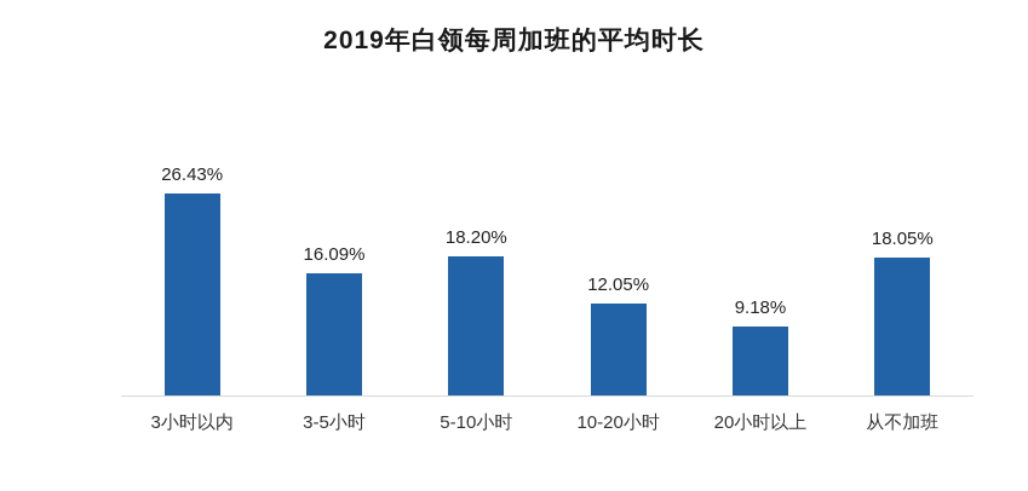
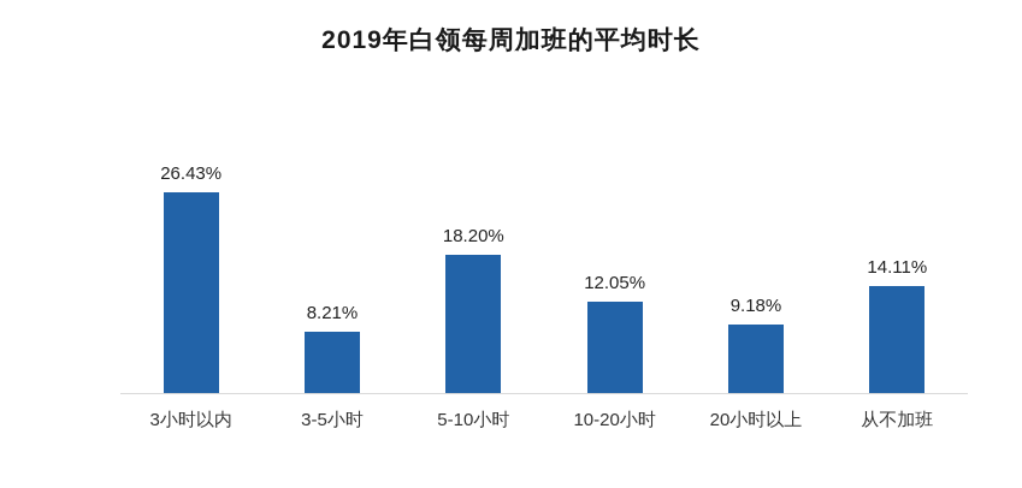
3-5小时: 16.09% -> 8.21%
从不加班: 18.05% -> 14.11%
